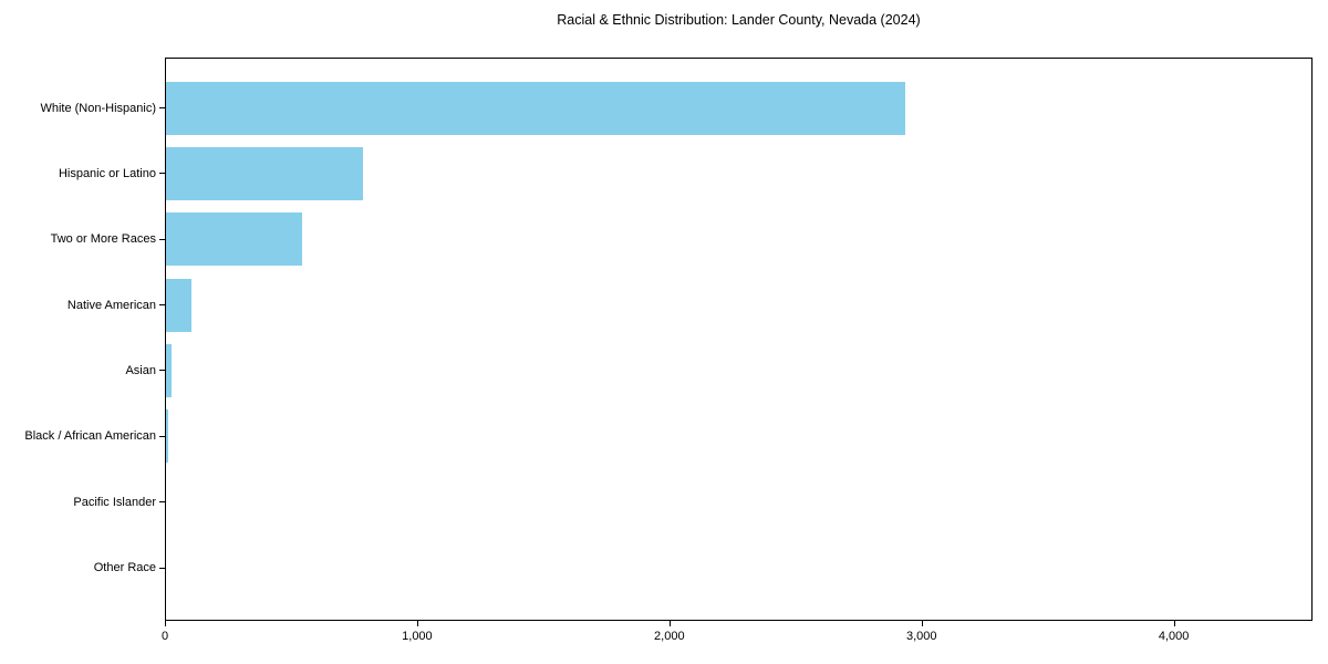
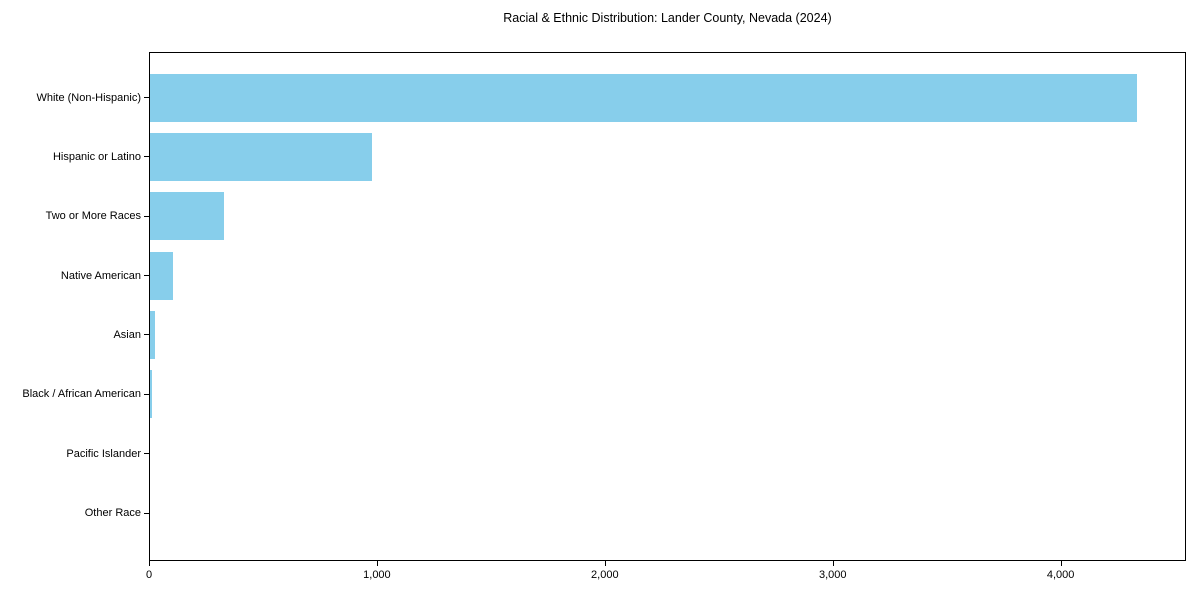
White (Non-Hispanic): 2930 -> 4330
Hispanic or Latino: 780 -> 980
Two or More Races: 540 -> 320
